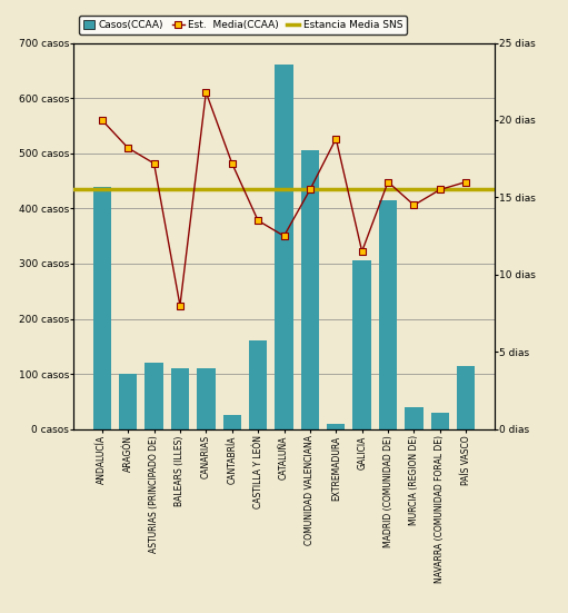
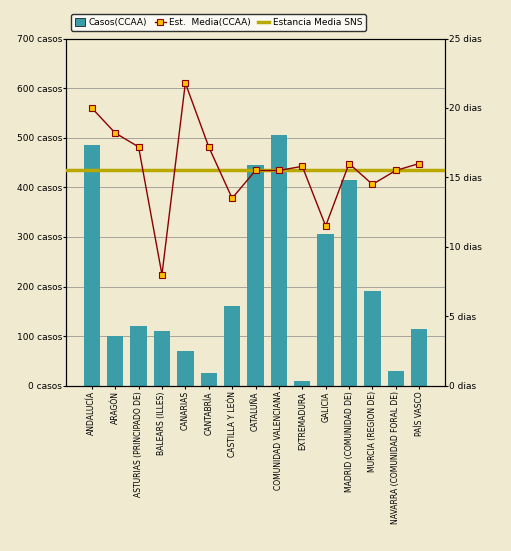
Casos(CCAA)/ANDALUCÍA: 440 casos -> 485 casos
Casos(CCAA)/CANARIAS: 110 casos -> 70 casos
Casos(CCAA)/CATALUÑA: 660 casos -> 445 casos
Est. Media(CCAA)/CATALUÑA: 12.5 dias -> 15.5 dias
Est. Media(CCAA)/EXTREMADURA: 18.8 dias -> 15.8 dias
Casos(CCAA)/MURCIA (REGION DE): 40 casos -> 190 casos
